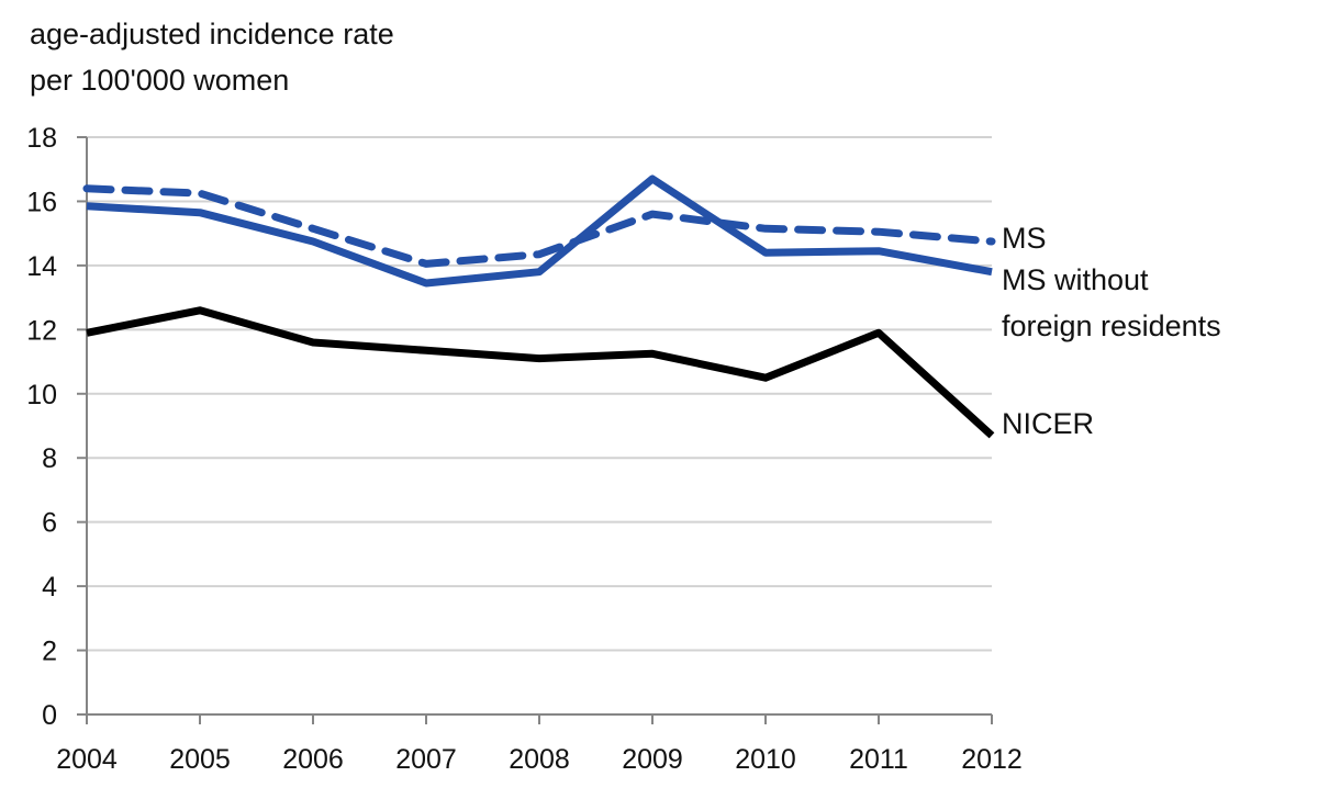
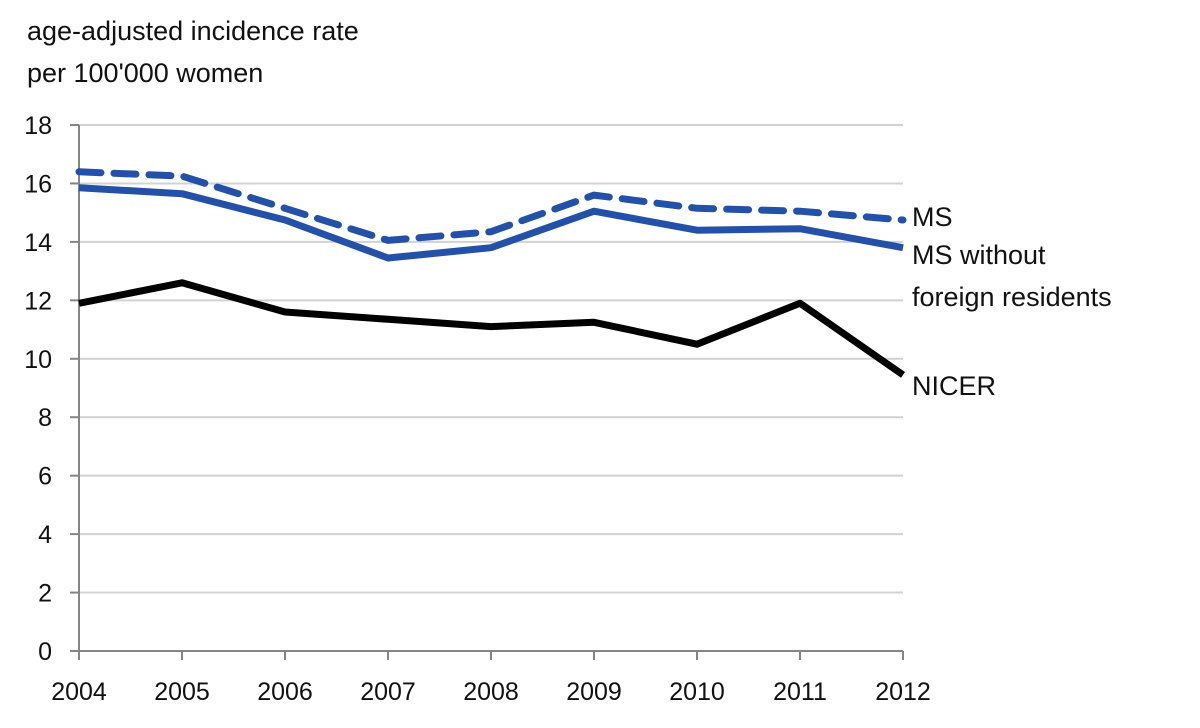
MS without foreign residents/2009: 16.7 -> 15.1
NICER/2012: 8.7 -> 9.4
